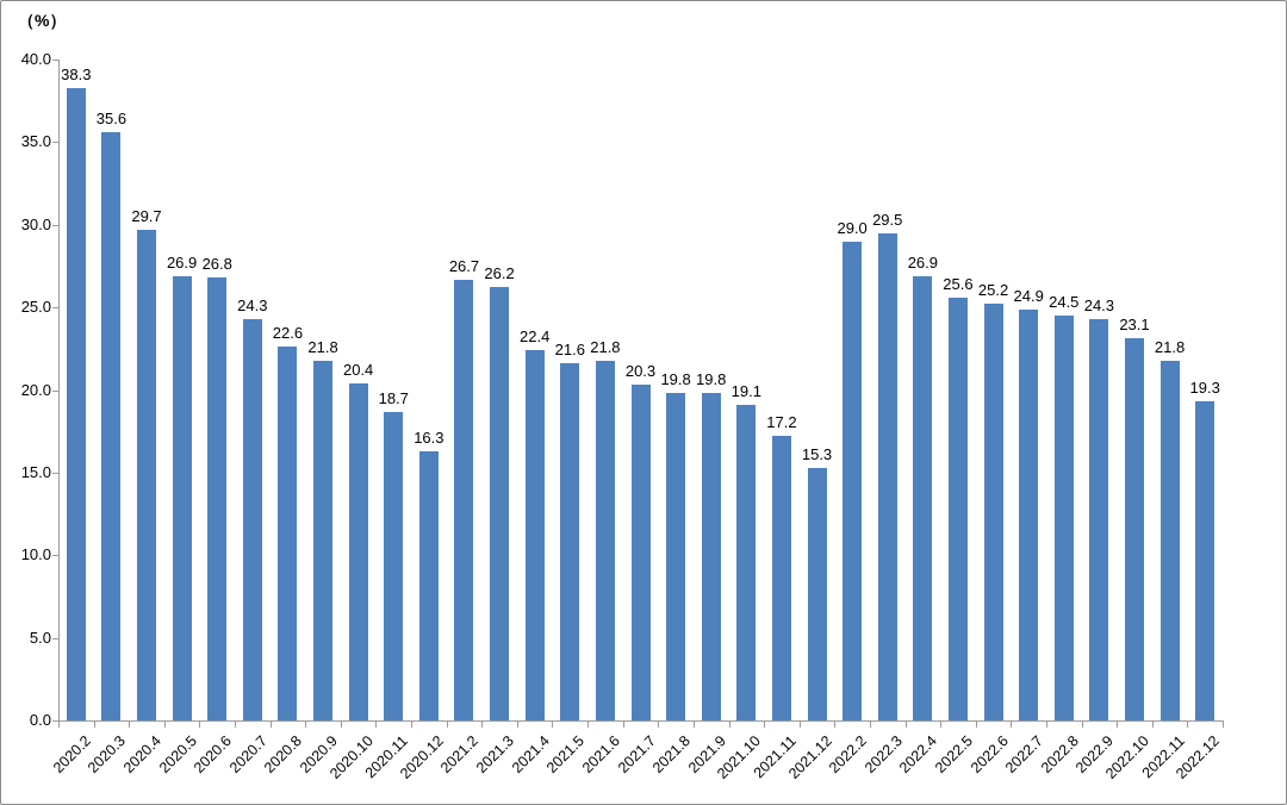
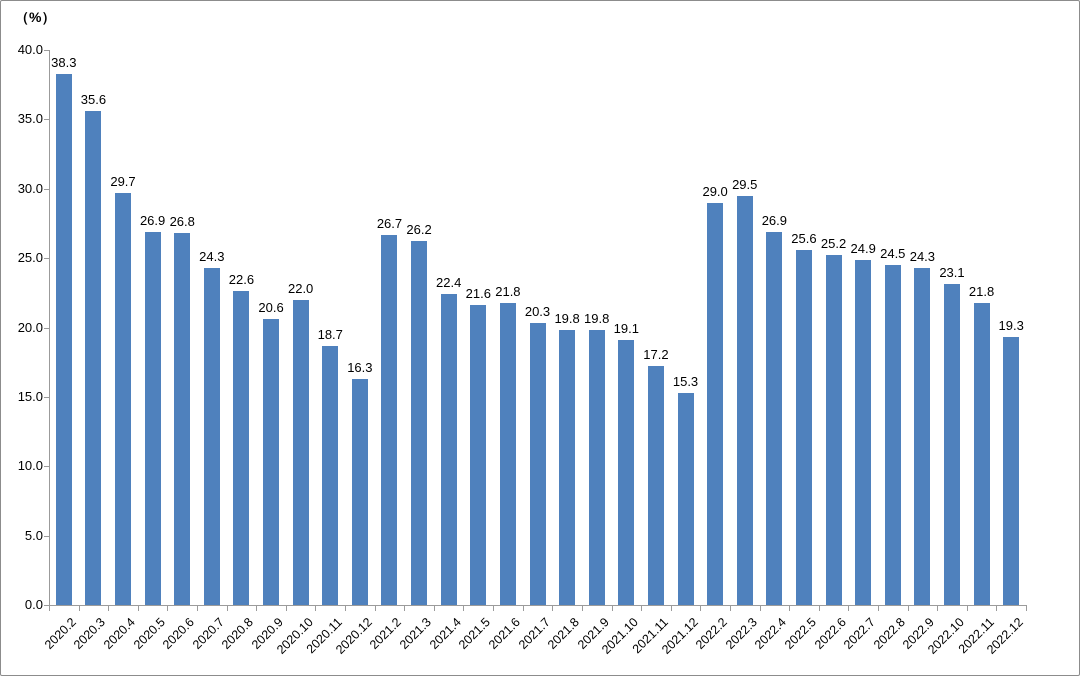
2020.9: 21.8 -> 20.6
2020.10: 20.4 -> 22.0
